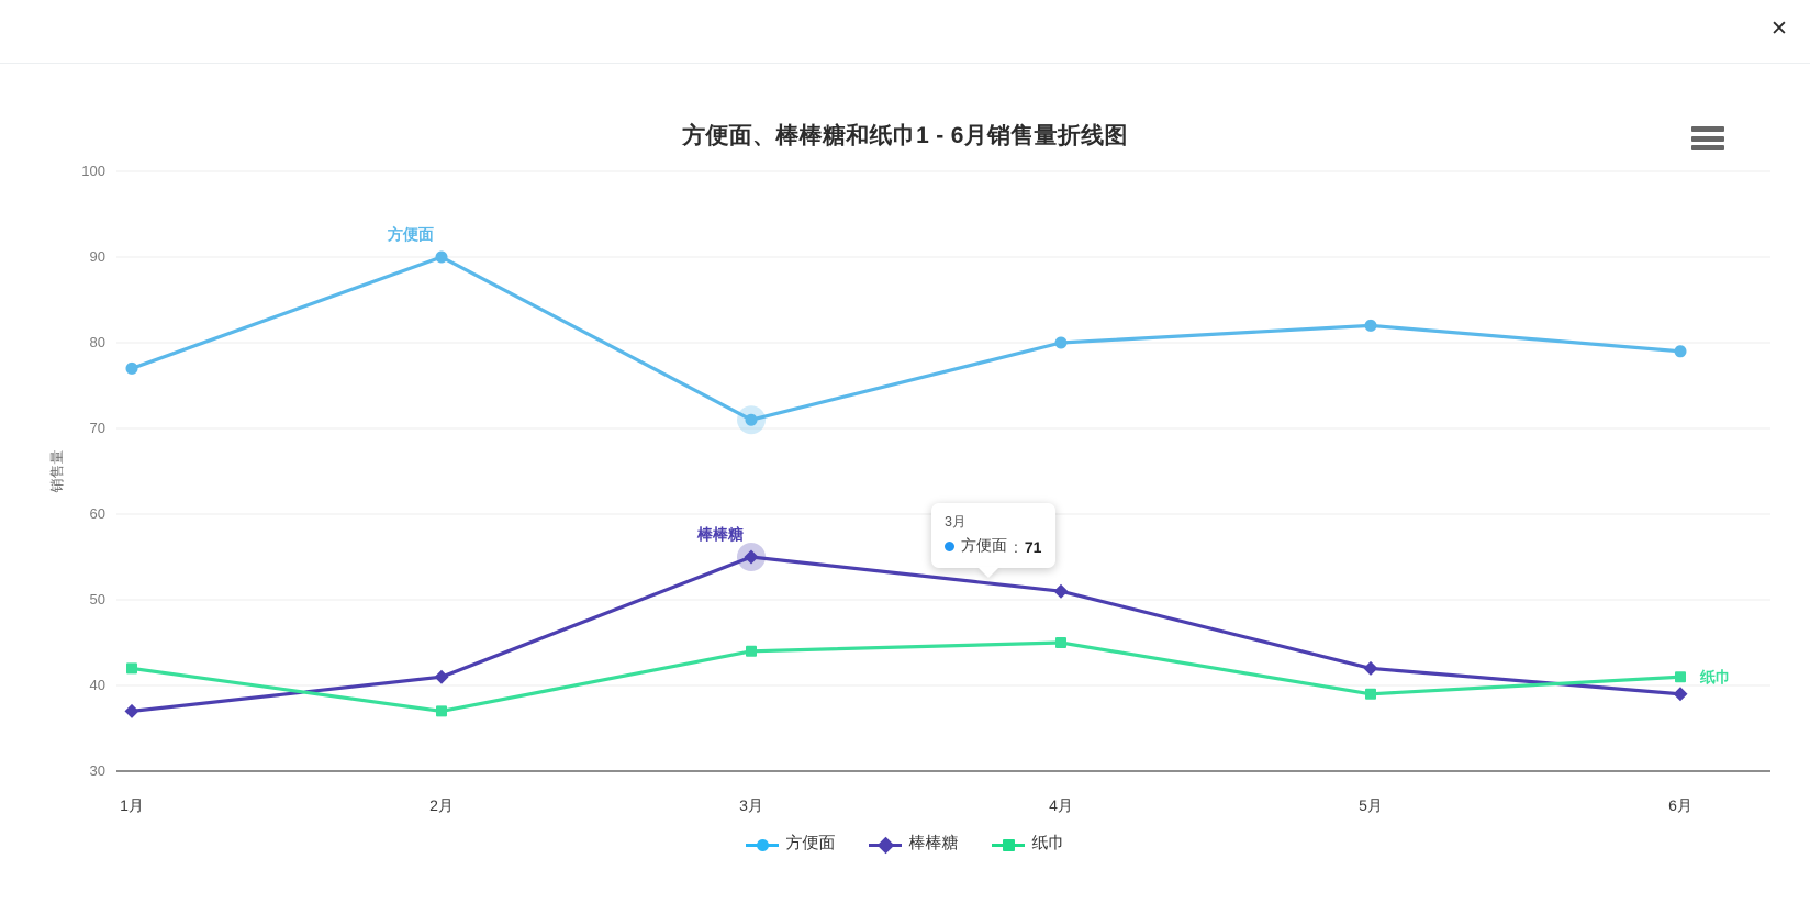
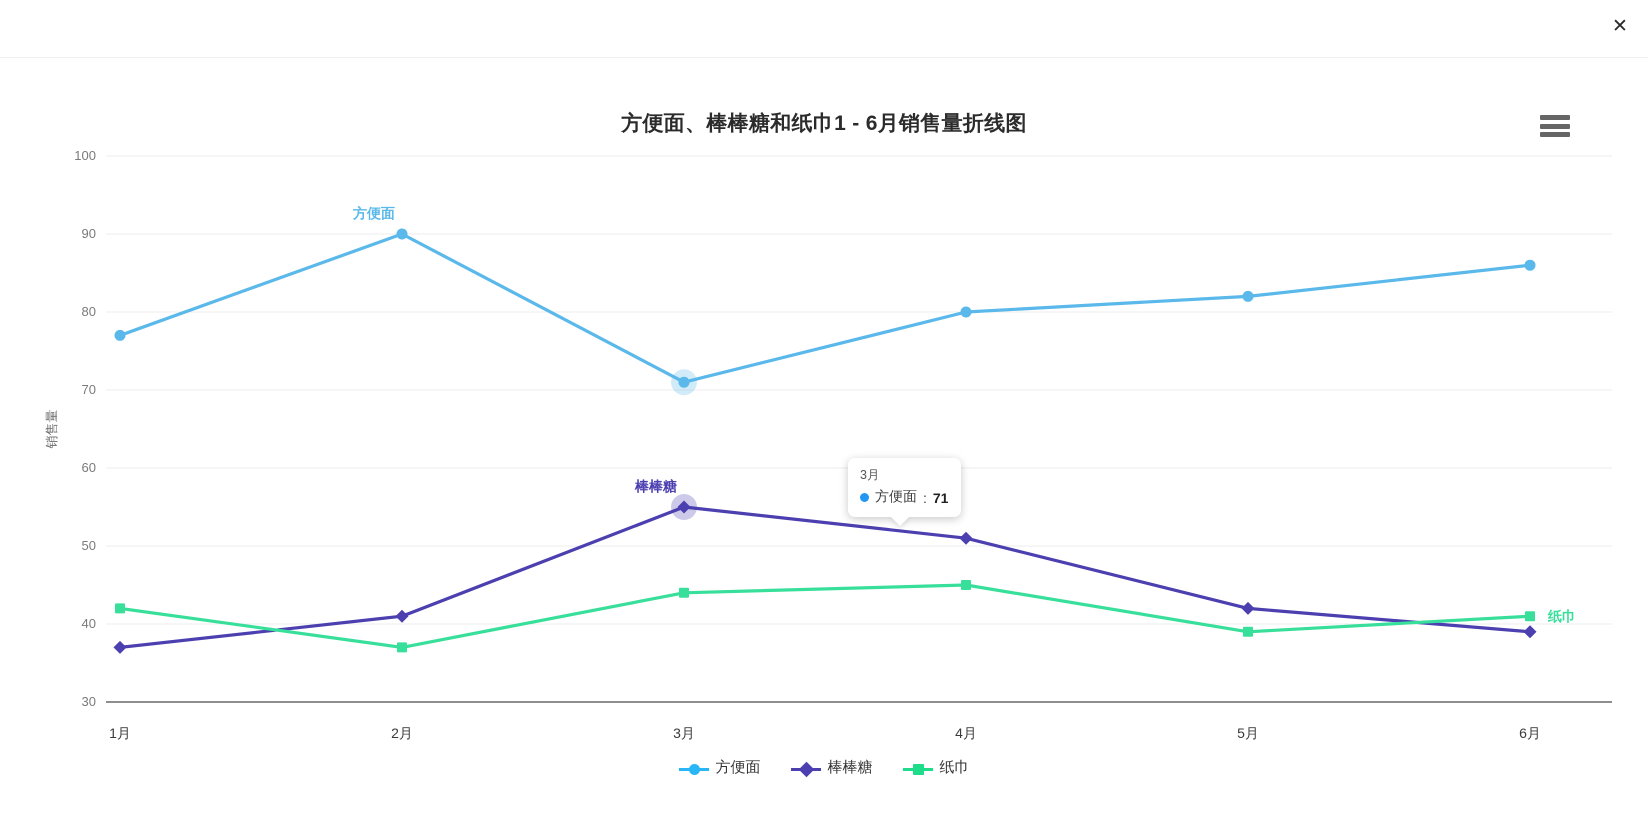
方便面/6月: 79 -> 86
